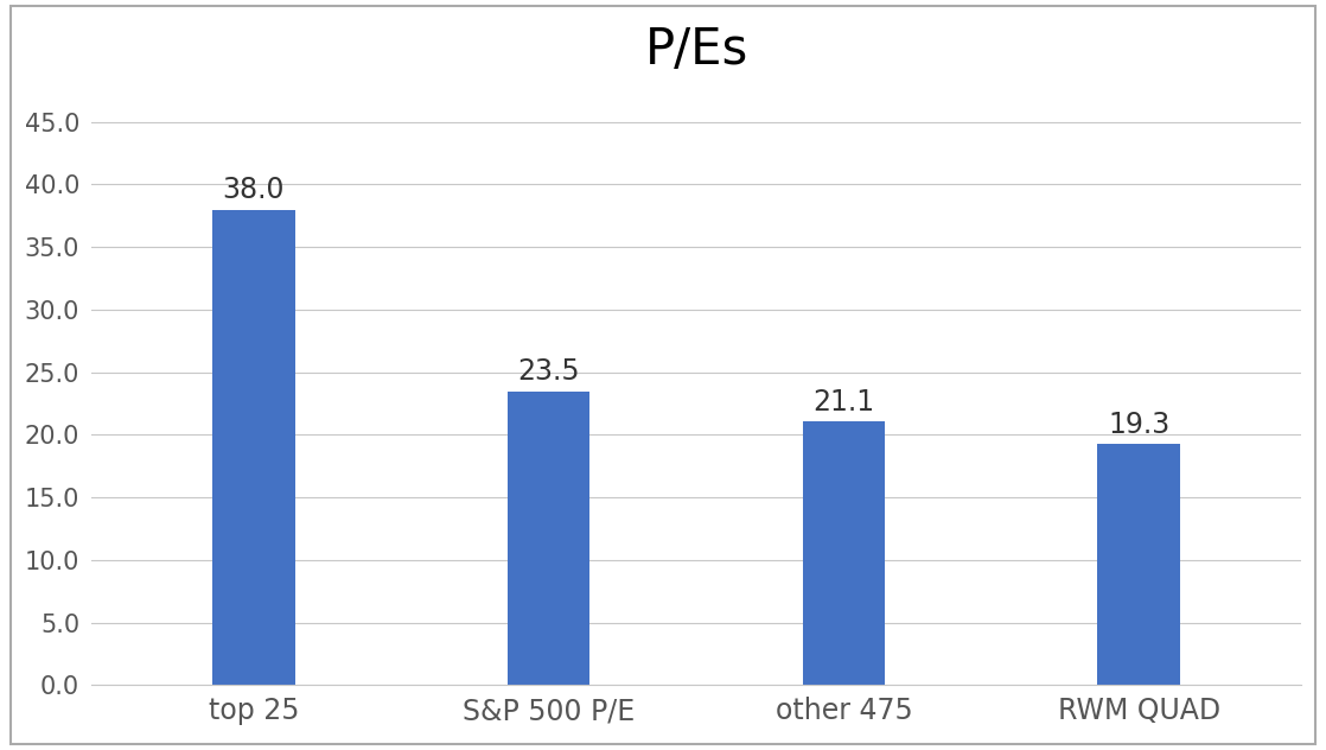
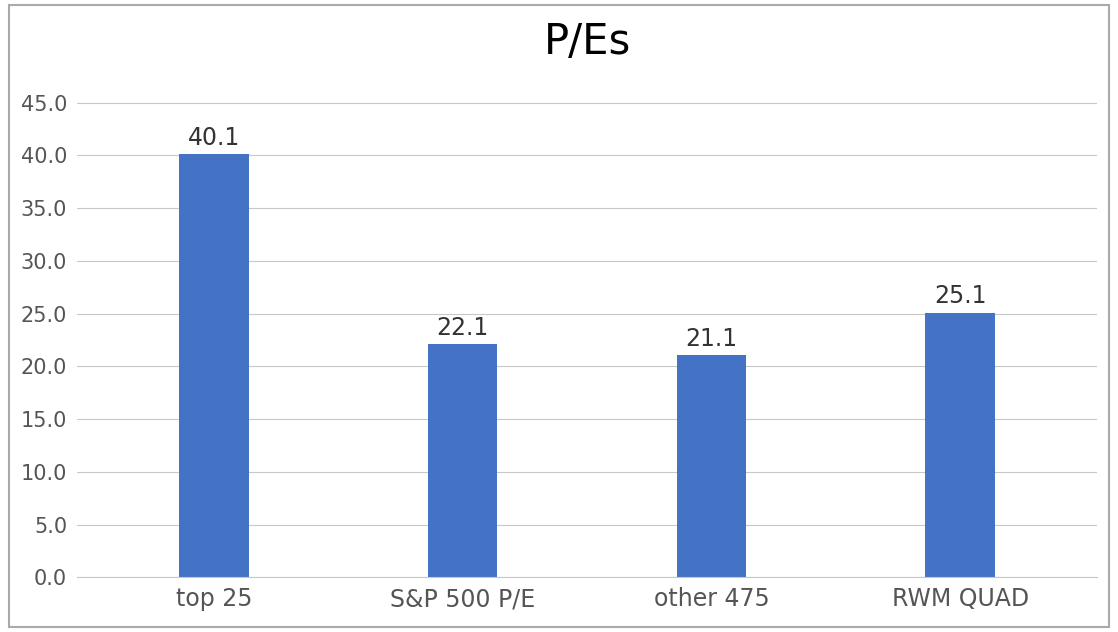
top 25: 38.0 -> 40.1
S&P 500 P/E: 23.5 -> 22.1
RWM QUAD: 19.3 -> 25.1
